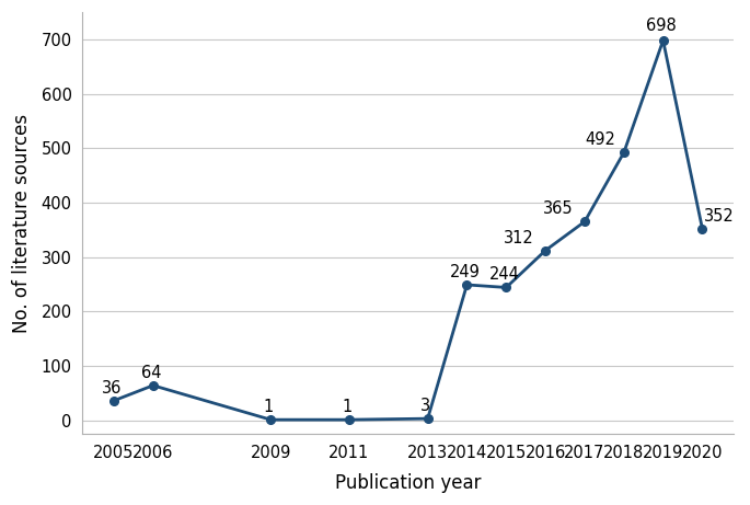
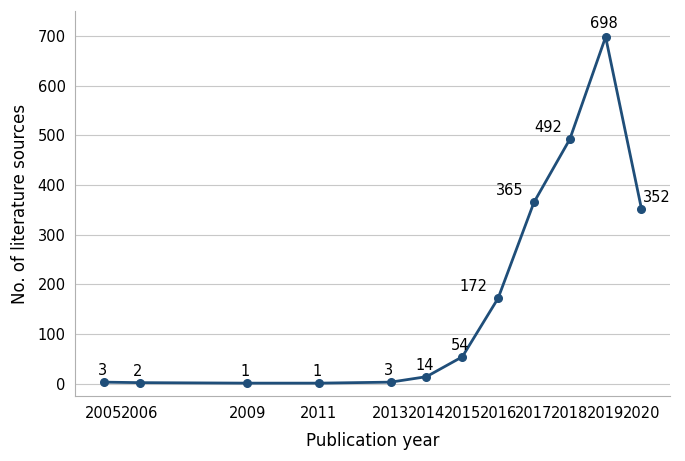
2005: 36 -> 3
2006: 64 -> 2
2014: 249 -> 14
2015: 244 -> 54
2016: 312 -> 172
